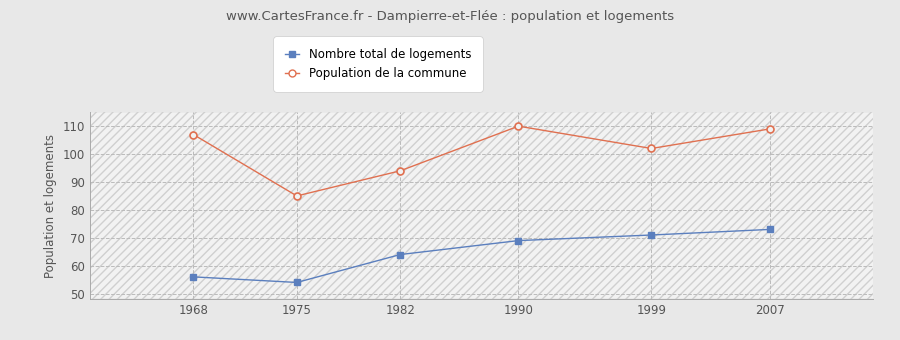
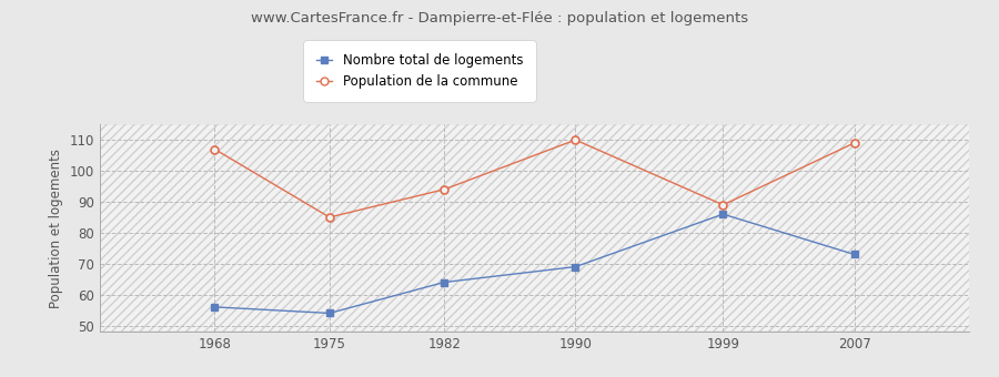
Nombre total de logements/1999: 71 -> 86
Population de la commune/1999: 102 -> 89
